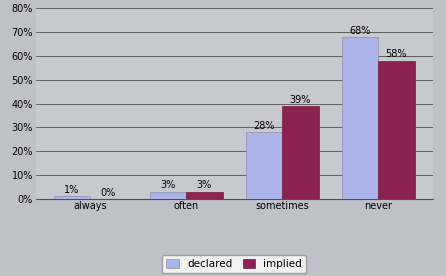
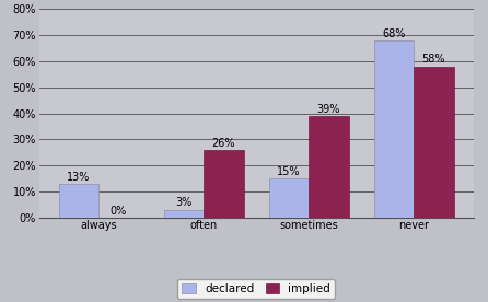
declared/always: 1% -> 13%
implied/often: 3% -> 26%
declared/sometimes: 28% -> 15%
